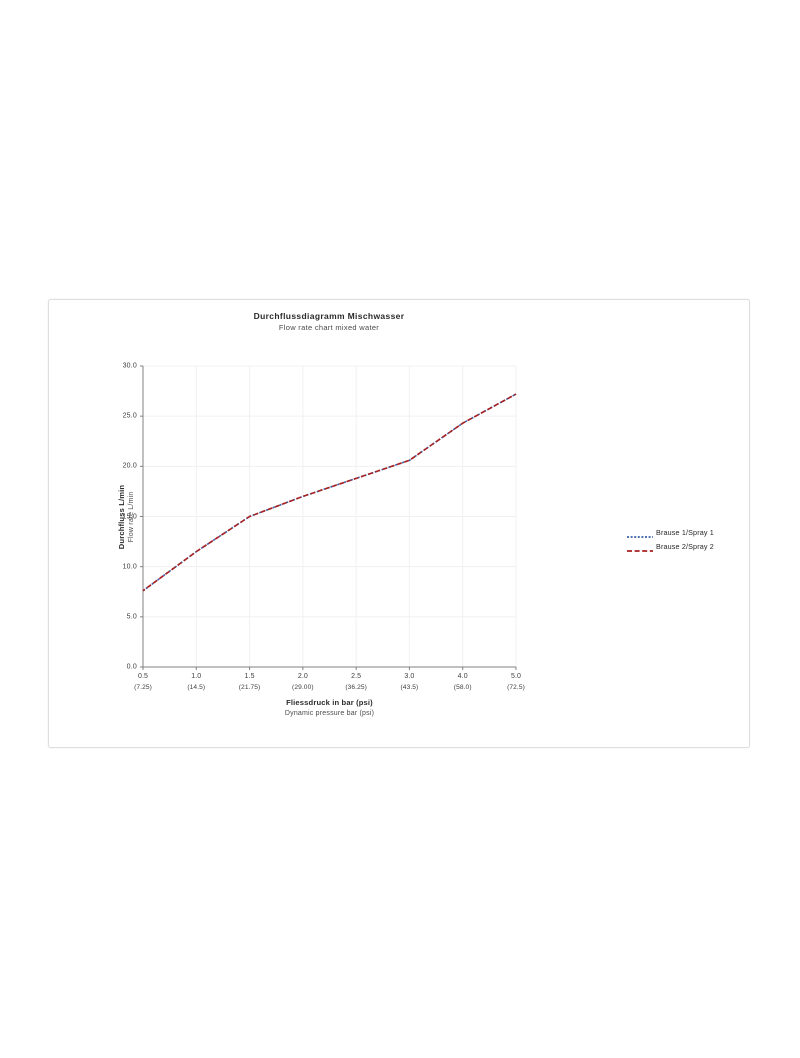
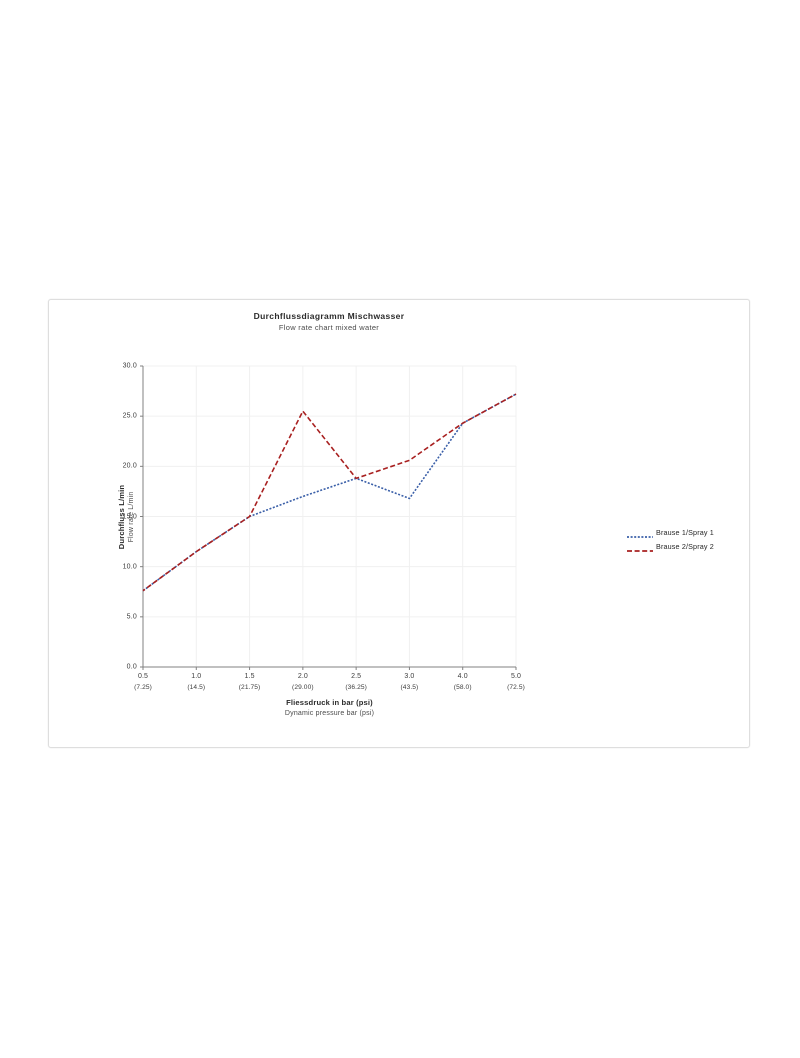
Brause 2/Spray 2/2.0: 17.0 -> 25.5
Brause 1/Spray 1/3.0: 20.6 -> 16.8
